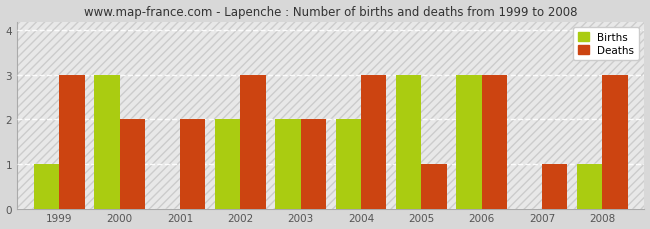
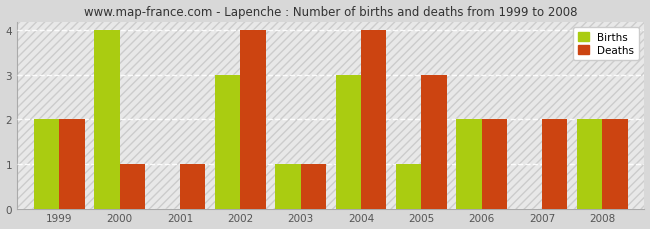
Births/1999: 1 -> 2
Deaths/1999: 3 -> 2
Births/2000: 3 -> 4
Deaths/2000: 2 -> 1
Deaths/2001: 2 -> 1
Births/2002: 2 -> 3
Deaths/2002: 3 -> 4
Births/2003: 2 -> 1
Deaths/2003: 2 -> 1
Births/2004: 2 -> 3
Deaths/2004: 3 -> 4
Births/2005: 3 -> 1
Deaths/2005: 1 -> 3
Births/2006: 3 -> 2
Deaths/2006: 3 -> 2
Deaths/2007: 1 -> 2
Births/2008: 1 -> 2
Deaths/2008: 3 -> 2
